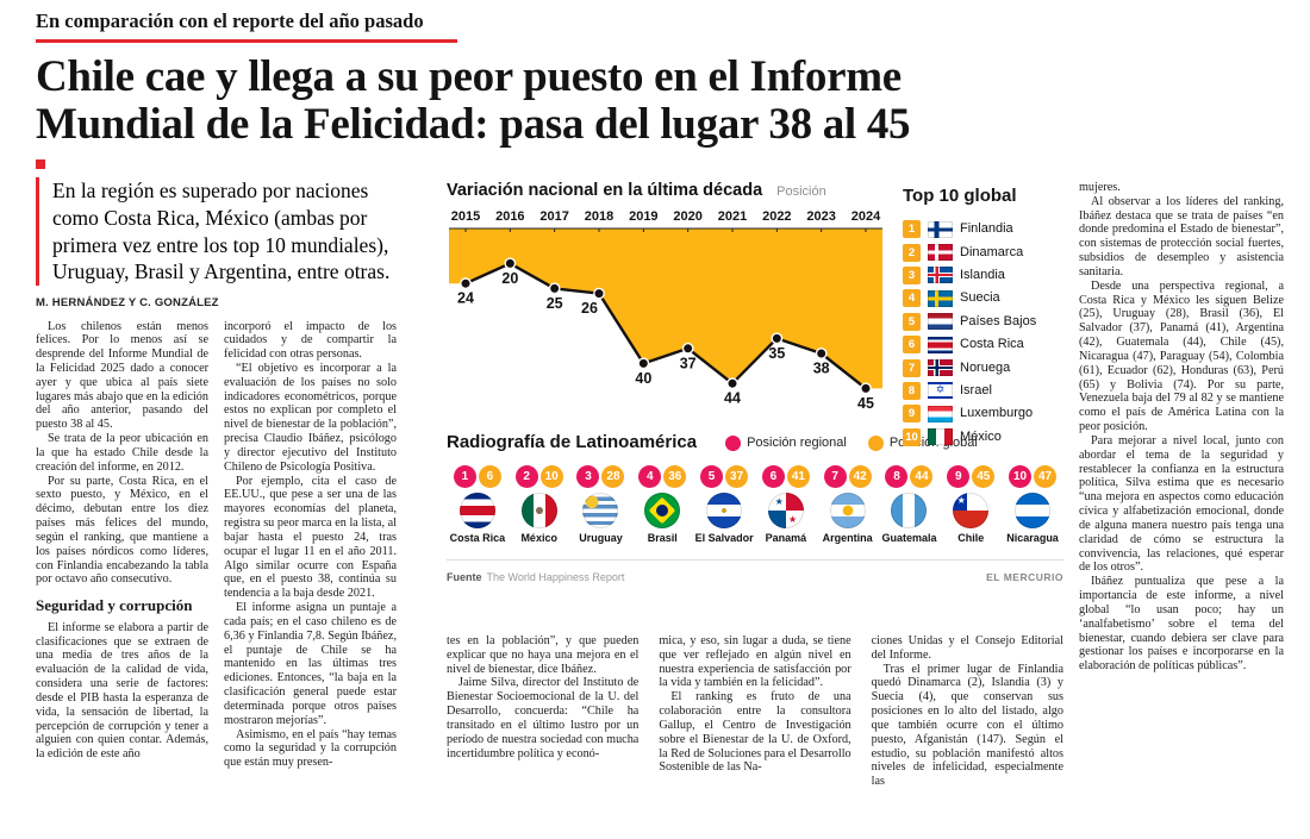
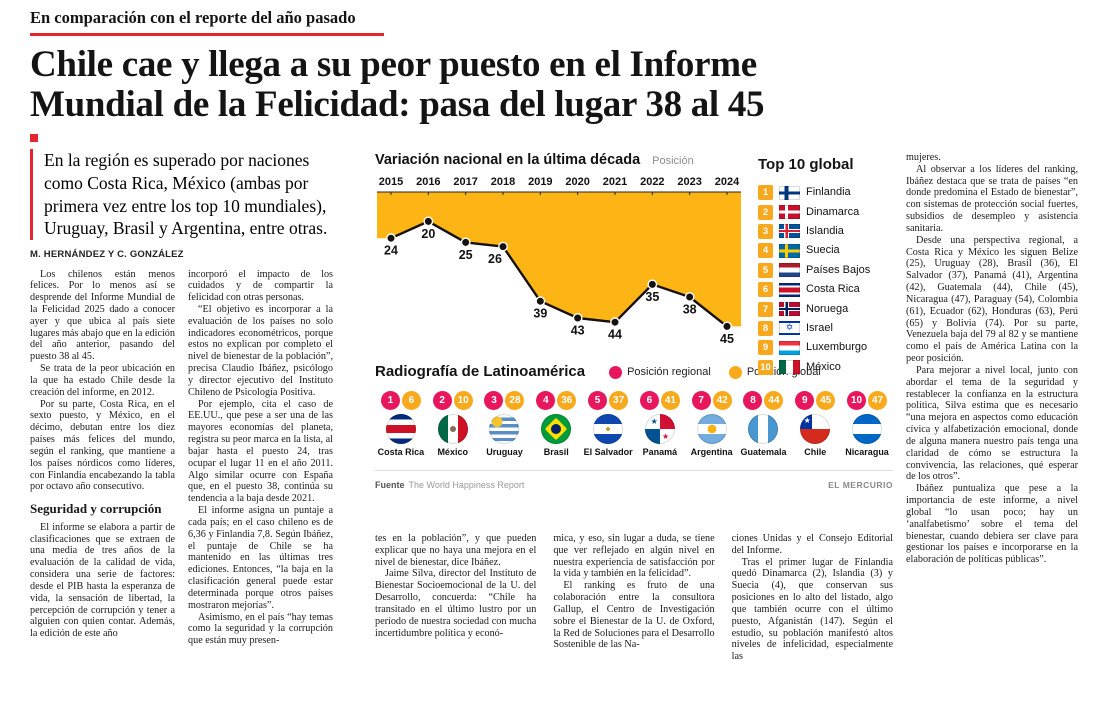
2019: 40 -> 39
2020: 37 -> 43
